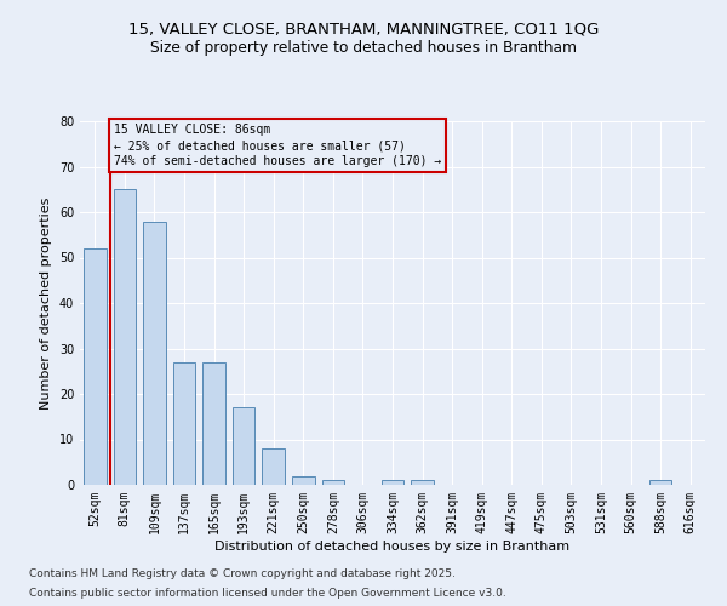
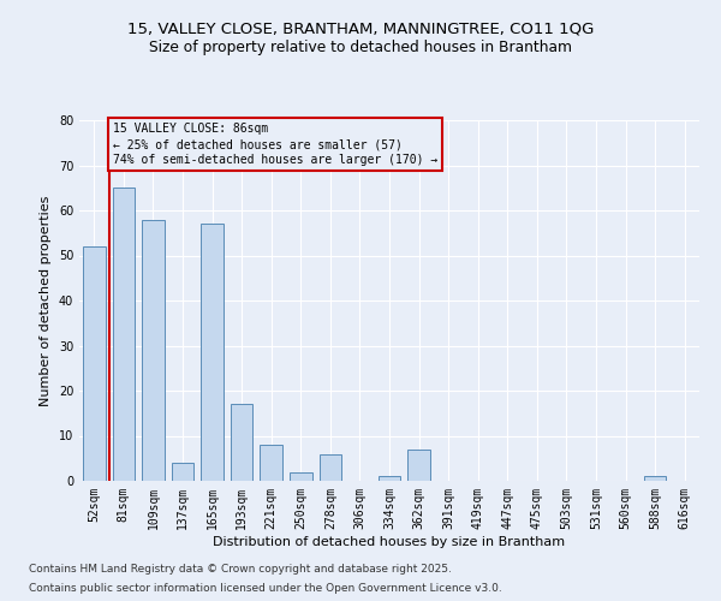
137sqm: 27 -> 4
165sqm: 27 -> 57
278sqm: 1 -> 6
362sqm: 1 -> 7
